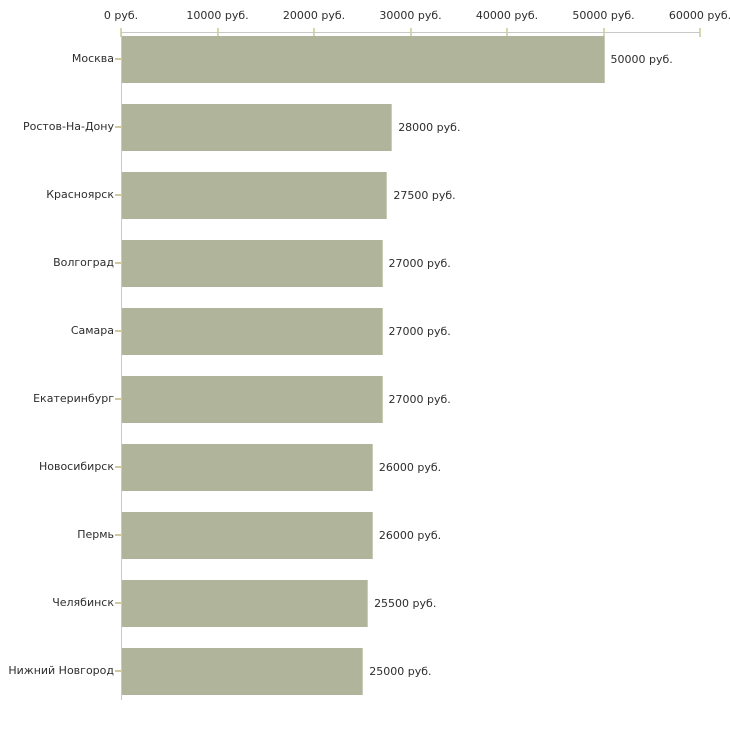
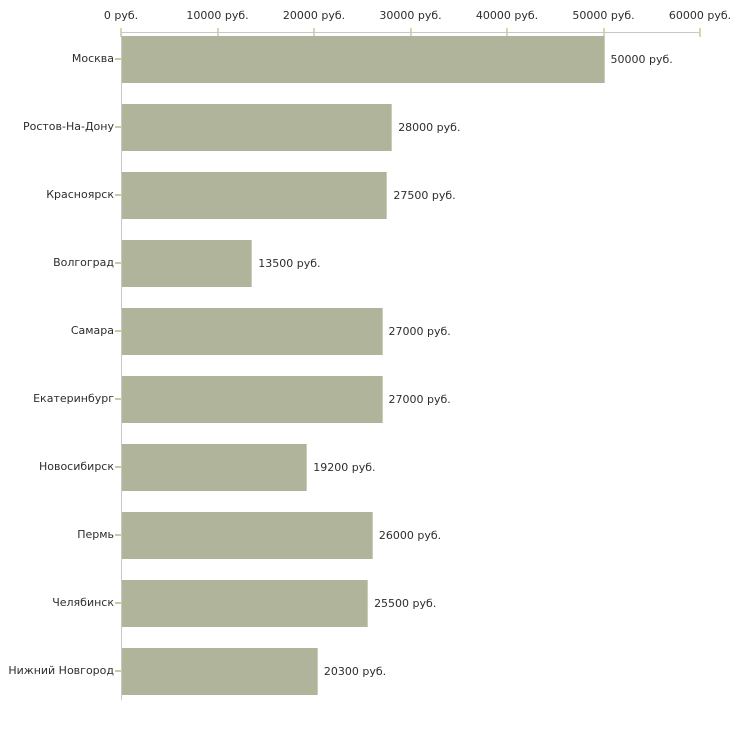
Волгоград: 27000 -> 13500
Новосибирск: 26000 -> 19200
Нижний Новгород: 25000 -> 20300
